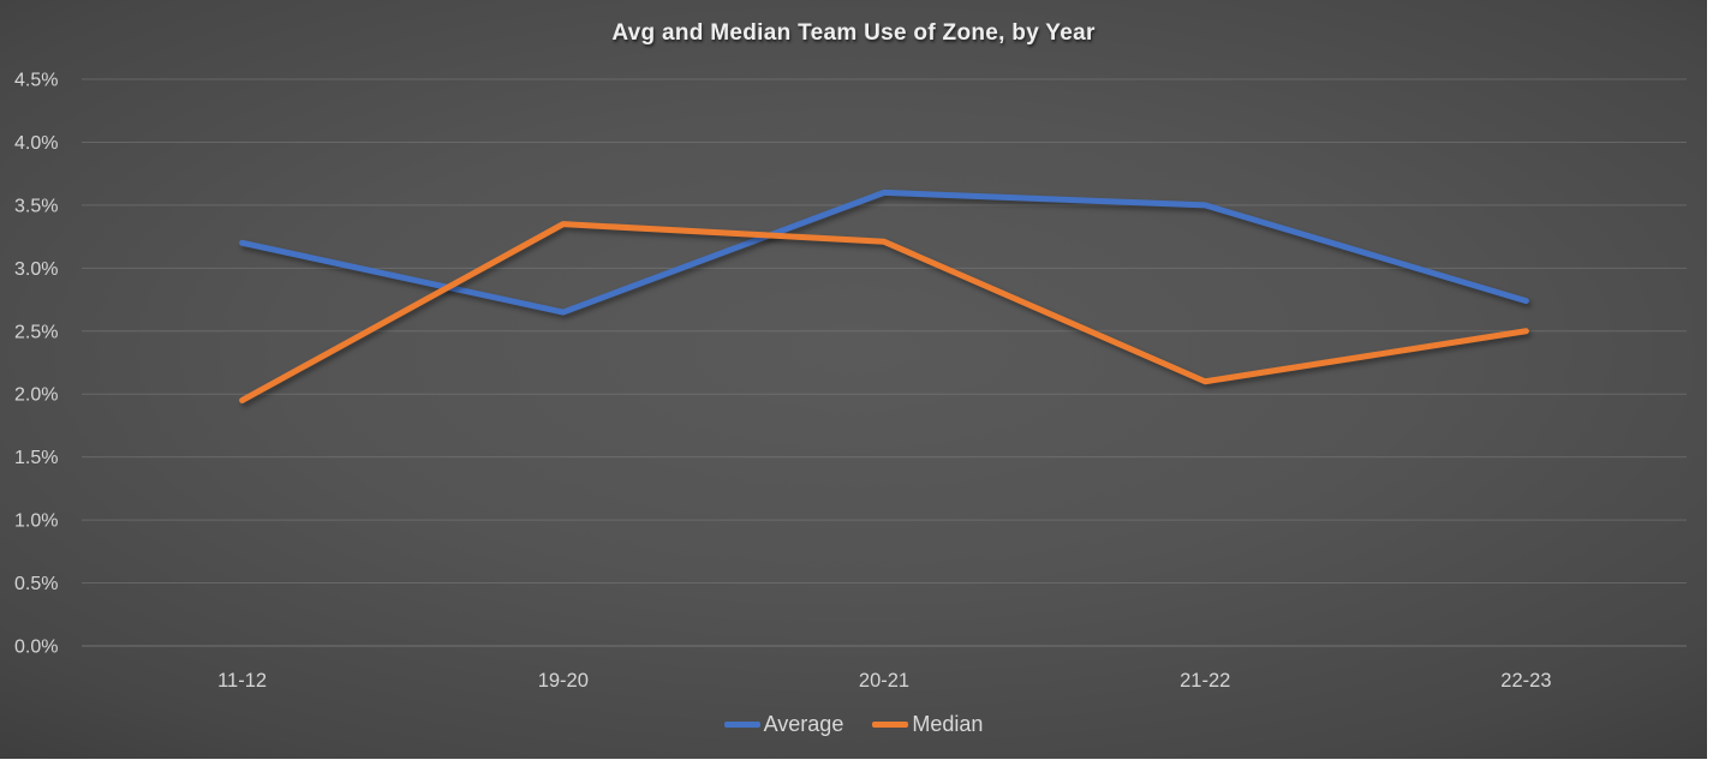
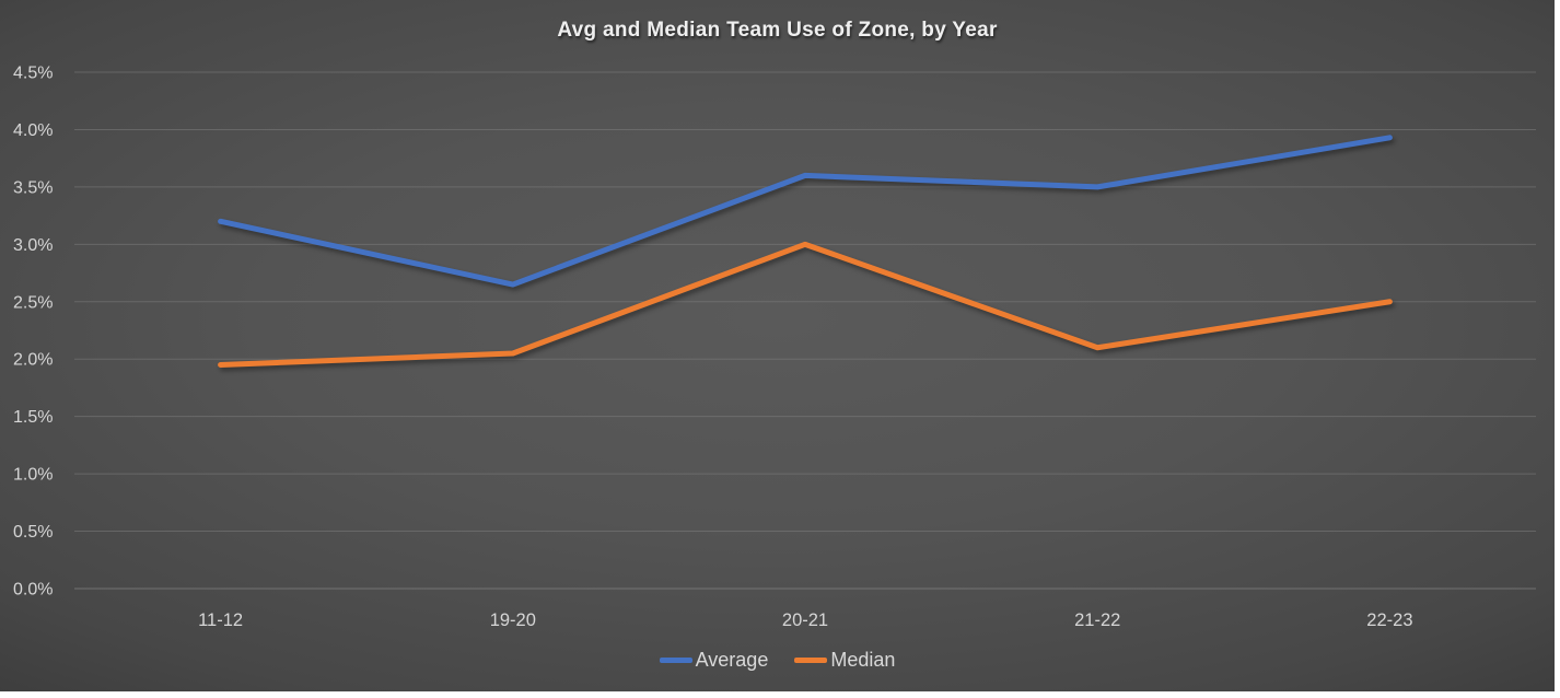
Median/19-20: 3.35% -> 2.05%
Median/20-21: 3.21% -> 3.00%
Average/22-23: 2.74% -> 3.93%
